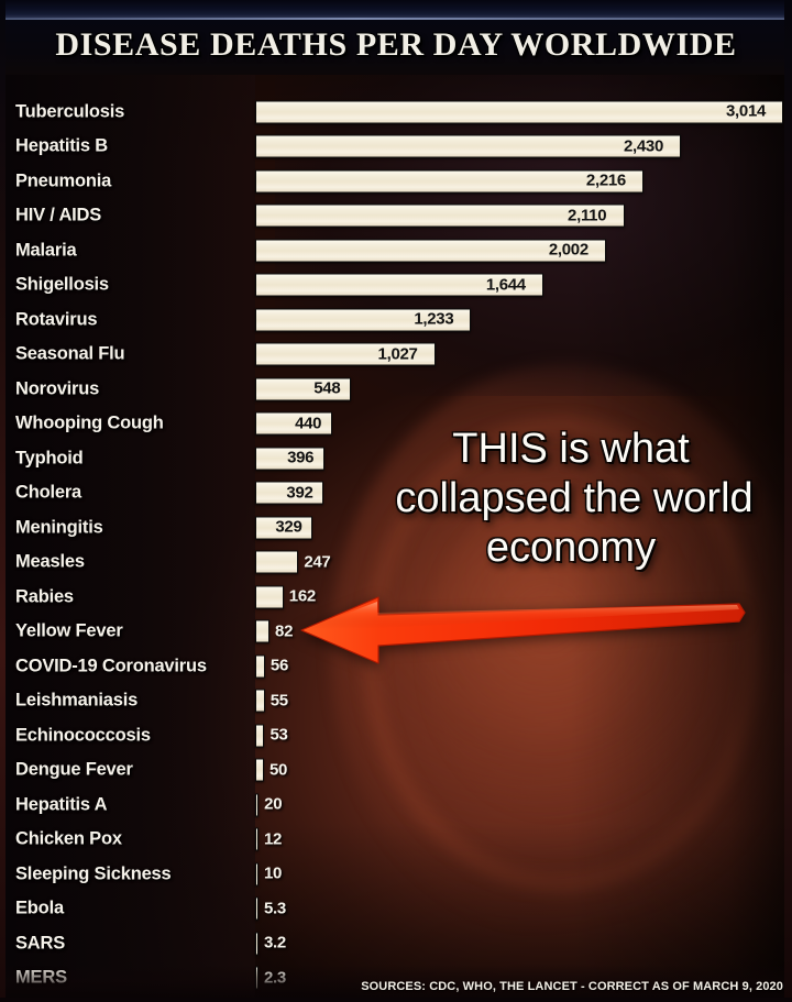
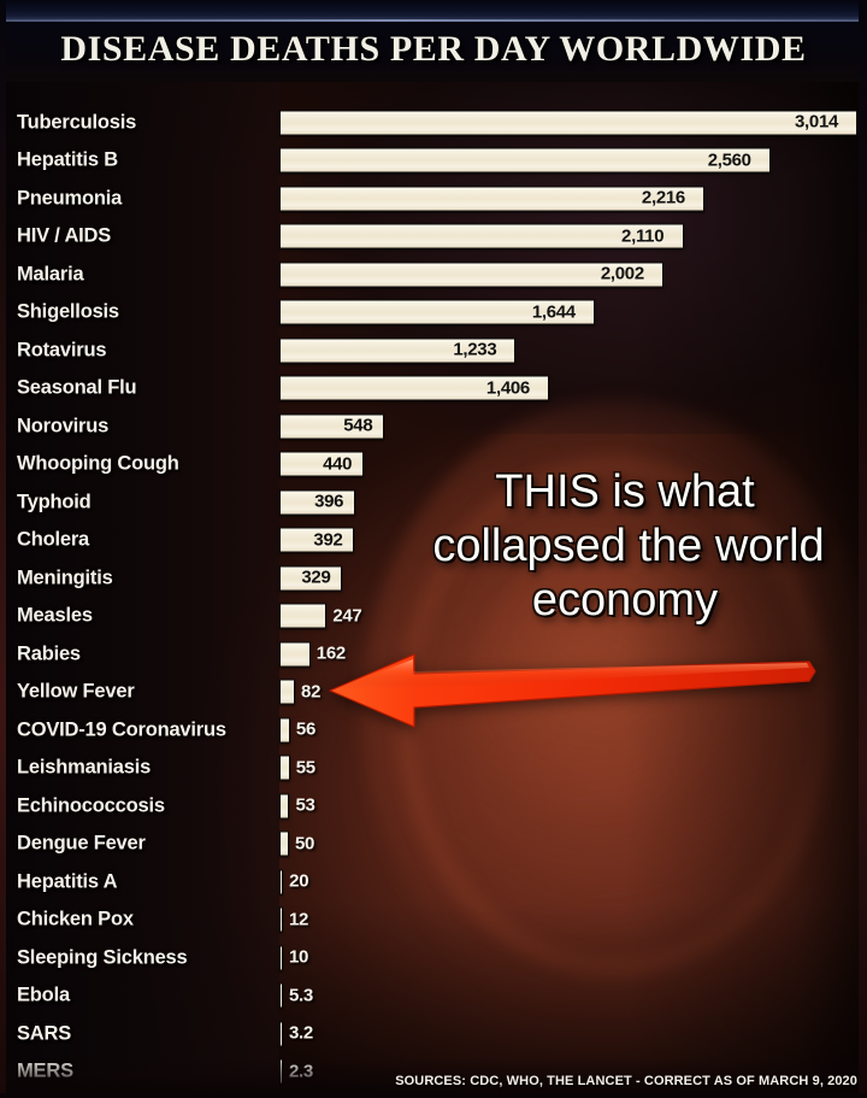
Hepatitis B: 2,430 -> 2,560
Seasonal Flu: 1,027 -> 1,406
